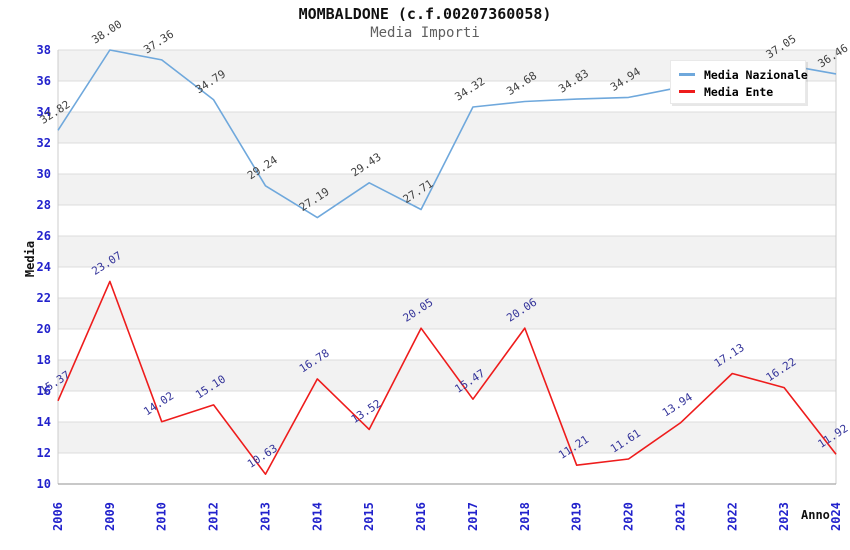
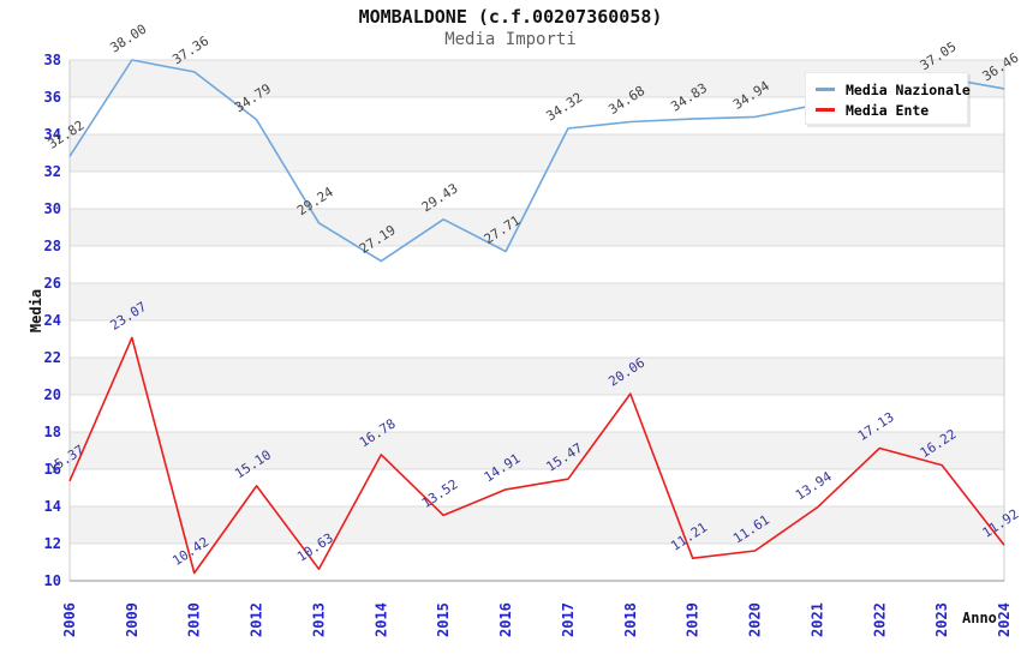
Media Ente/2010: 14.02 -> 10.42
Media Ente/2016: 20.05 -> 14.91
